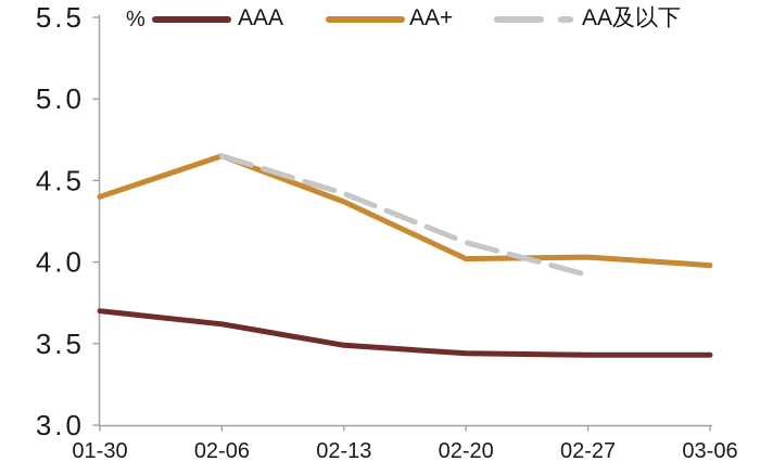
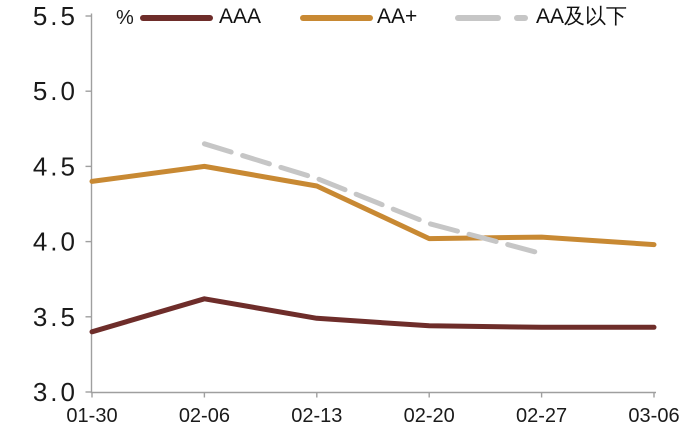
AAA/01-30: 3.70 -> 3.40
AA+/02-06: 4.65 -> 4.50
